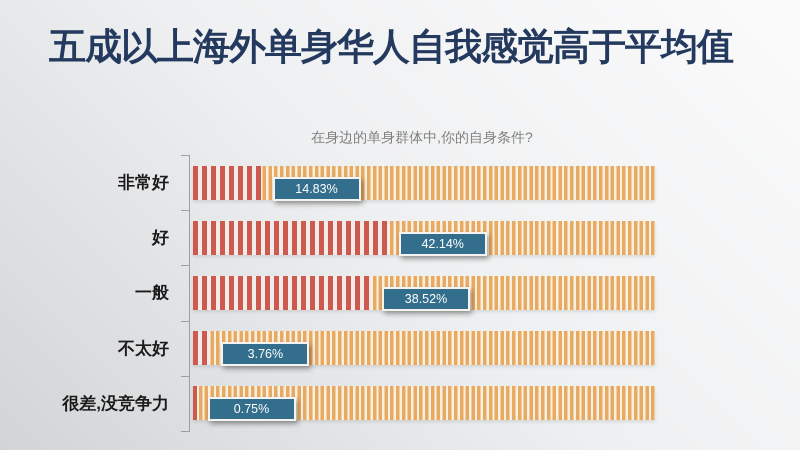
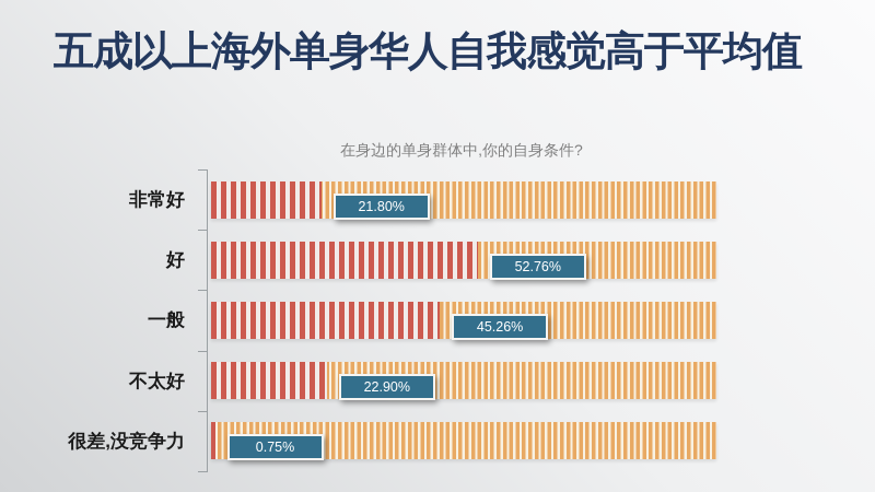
非常好: 14.83% -> 21.80%
好: 42.14% -> 52.76%
一般: 38.52% -> 45.26%
不太好: 3.76% -> 22.90%
